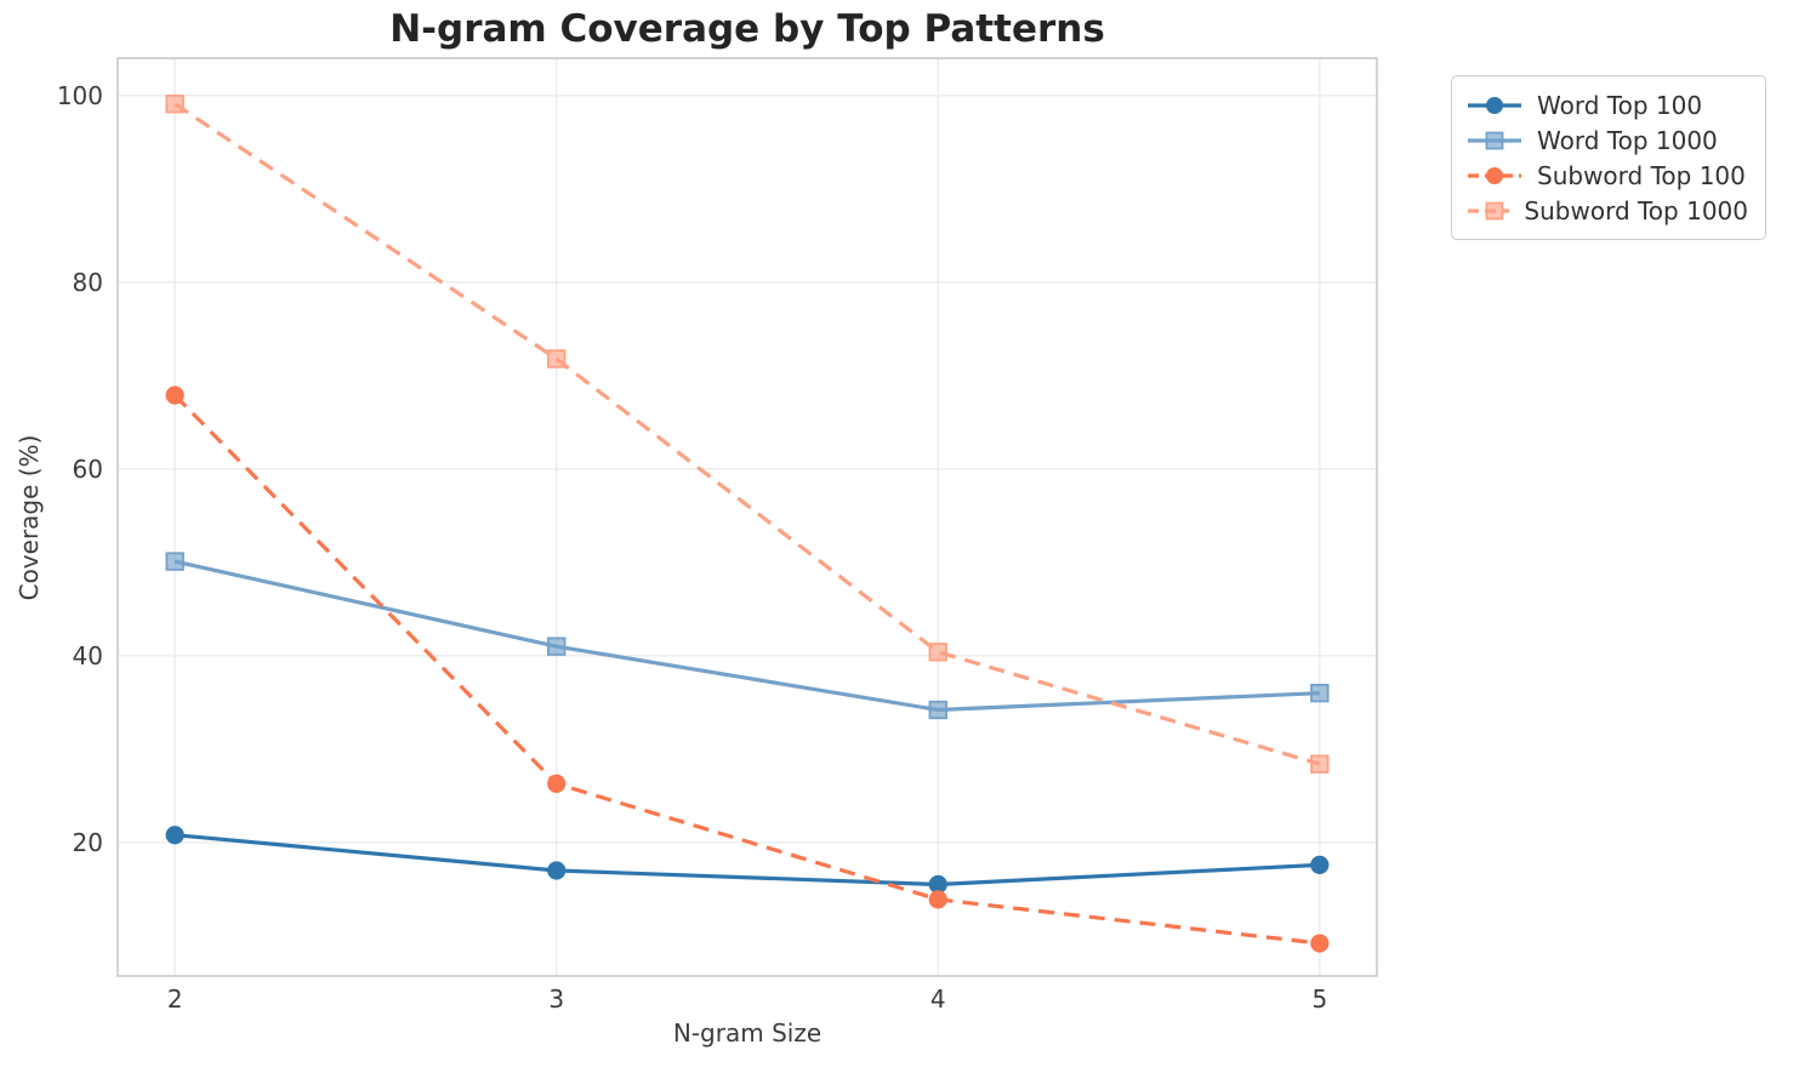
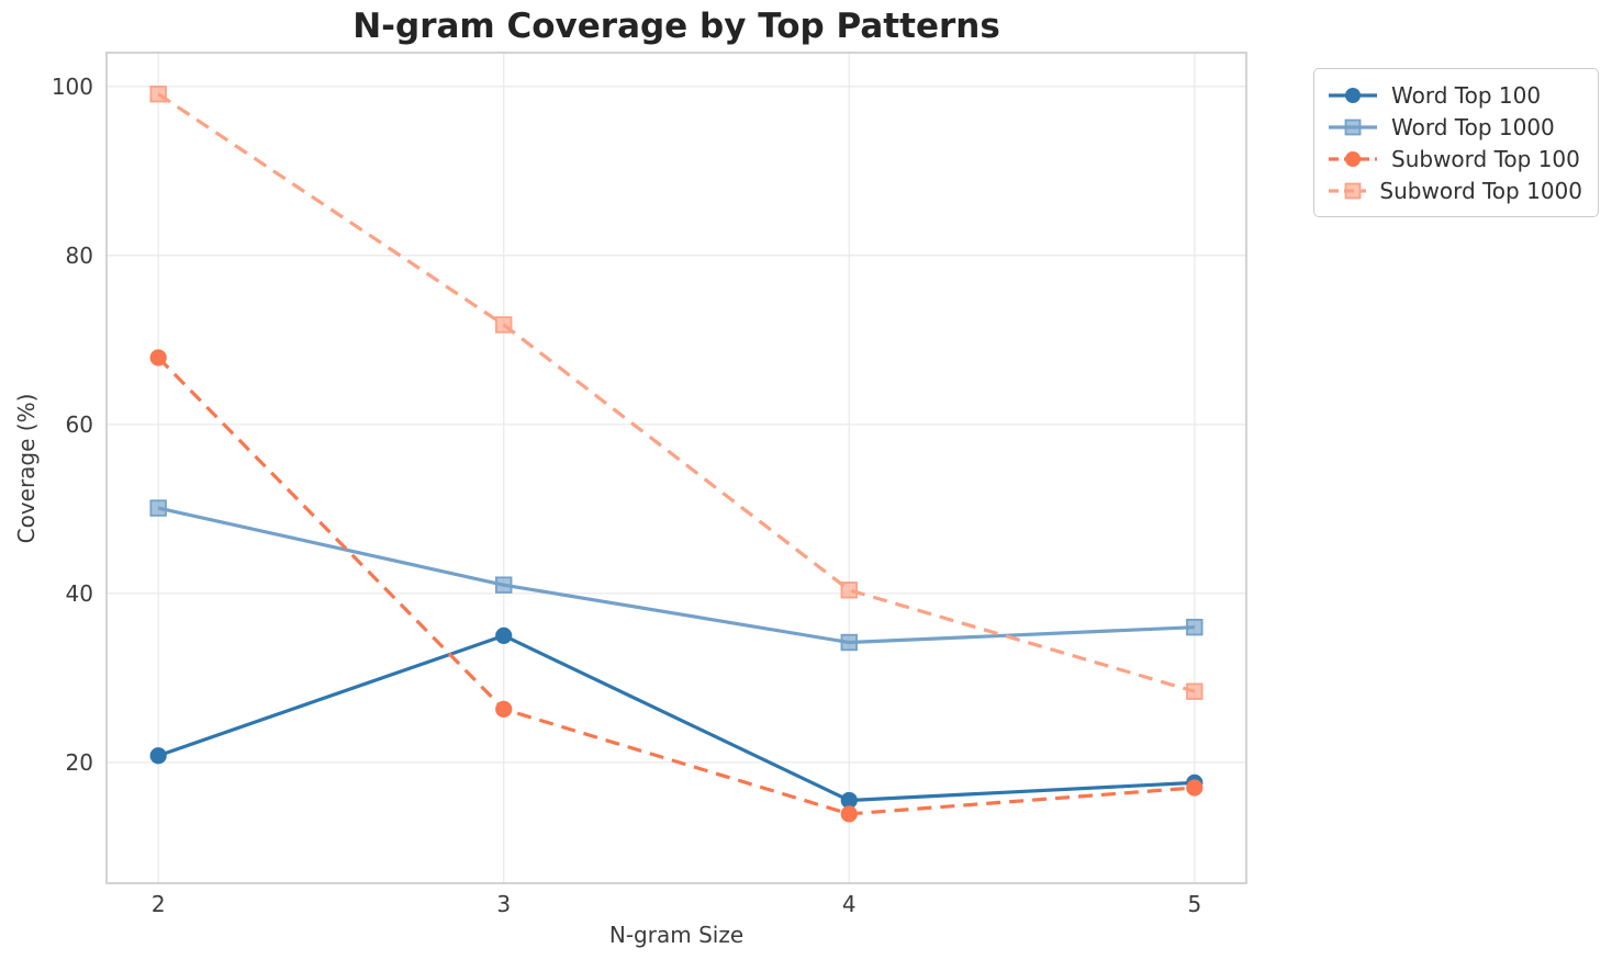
Word Top 100/3: 17 -> 35
Subword Top 100/5: 9 -> 17
